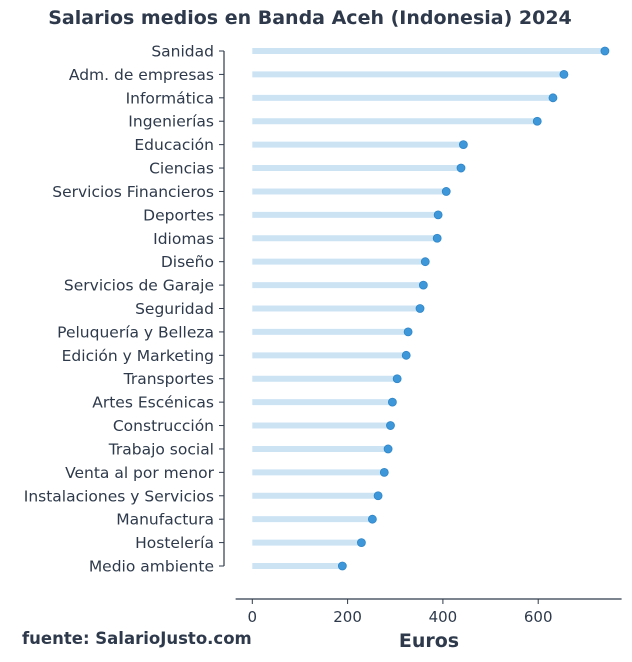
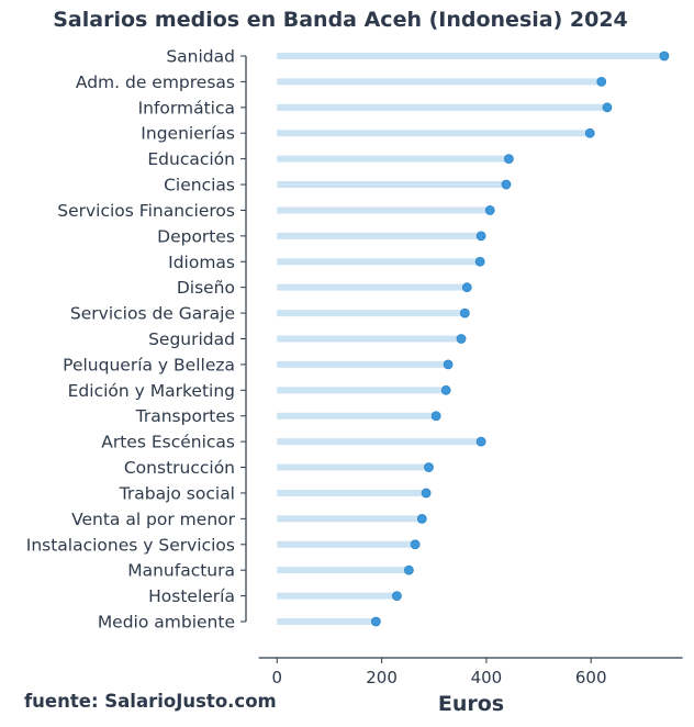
Adm. de empresas: 650 -> 620
Artes Escénicas: 290 -> 390
